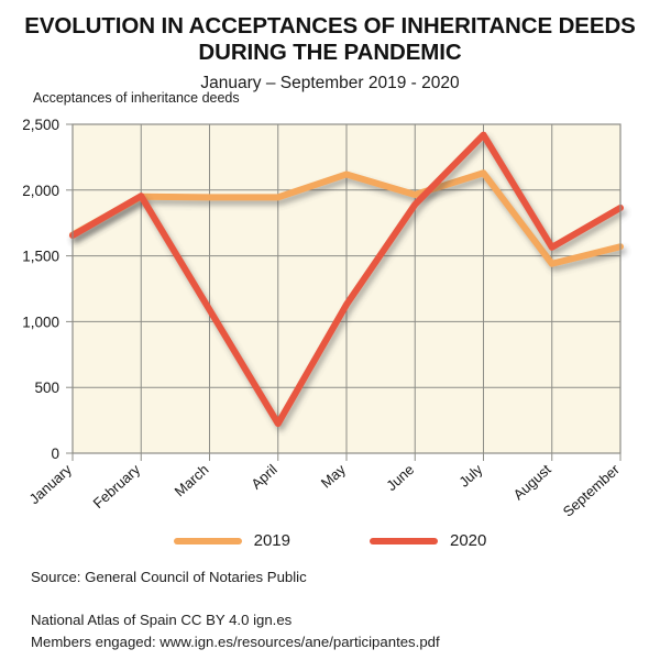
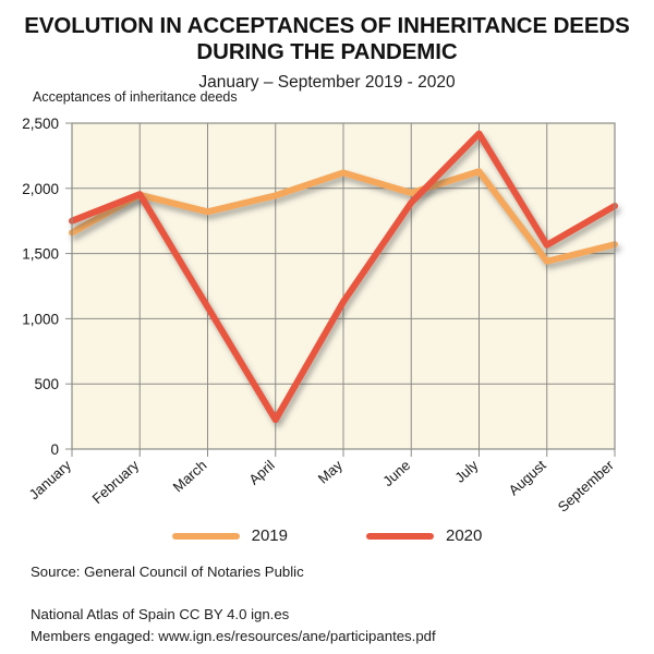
2020/January: 1660 -> 1750
2019/March: 1940 -> 1820
